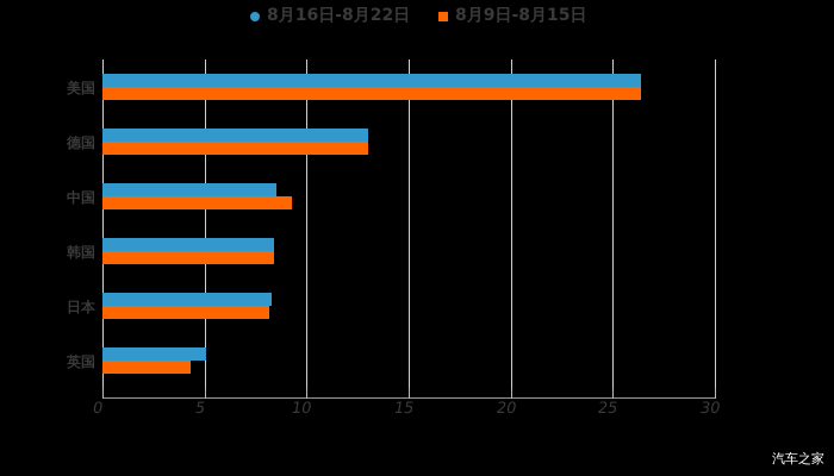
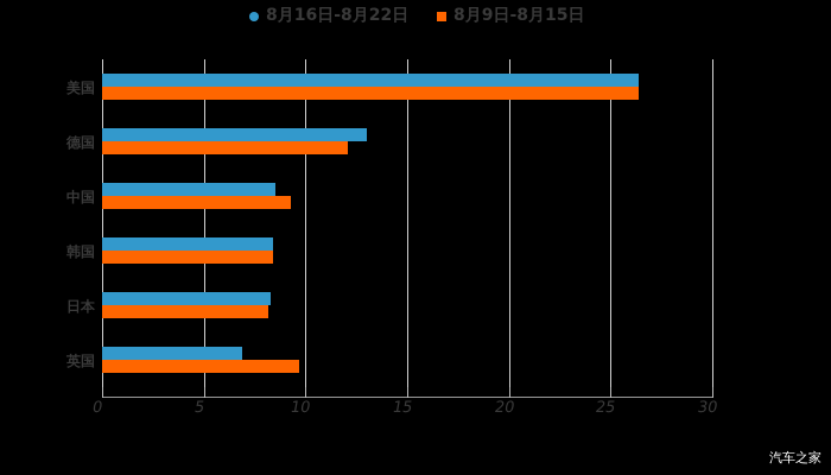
8月9日-8月15日/德国: 13.0 -> 12.1
8月16日-8月22日/英国: 5.1 -> 6.9
8月9日-8月15日/英国: 4.3 -> 9.7
